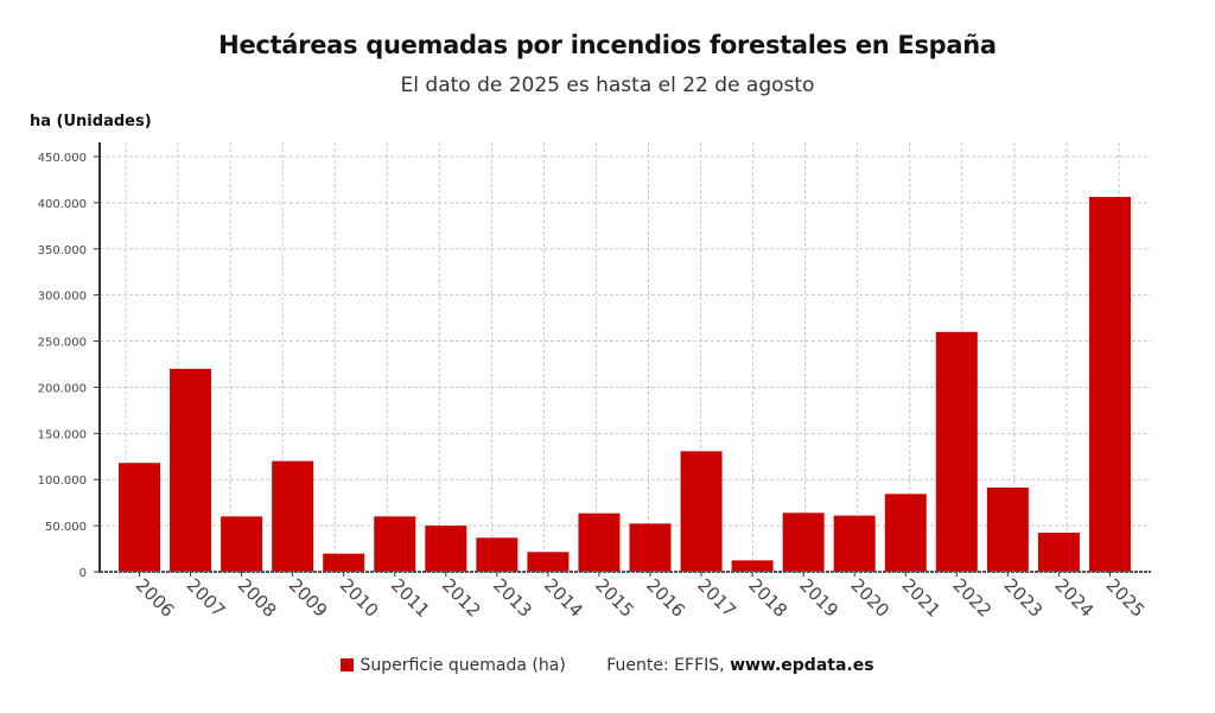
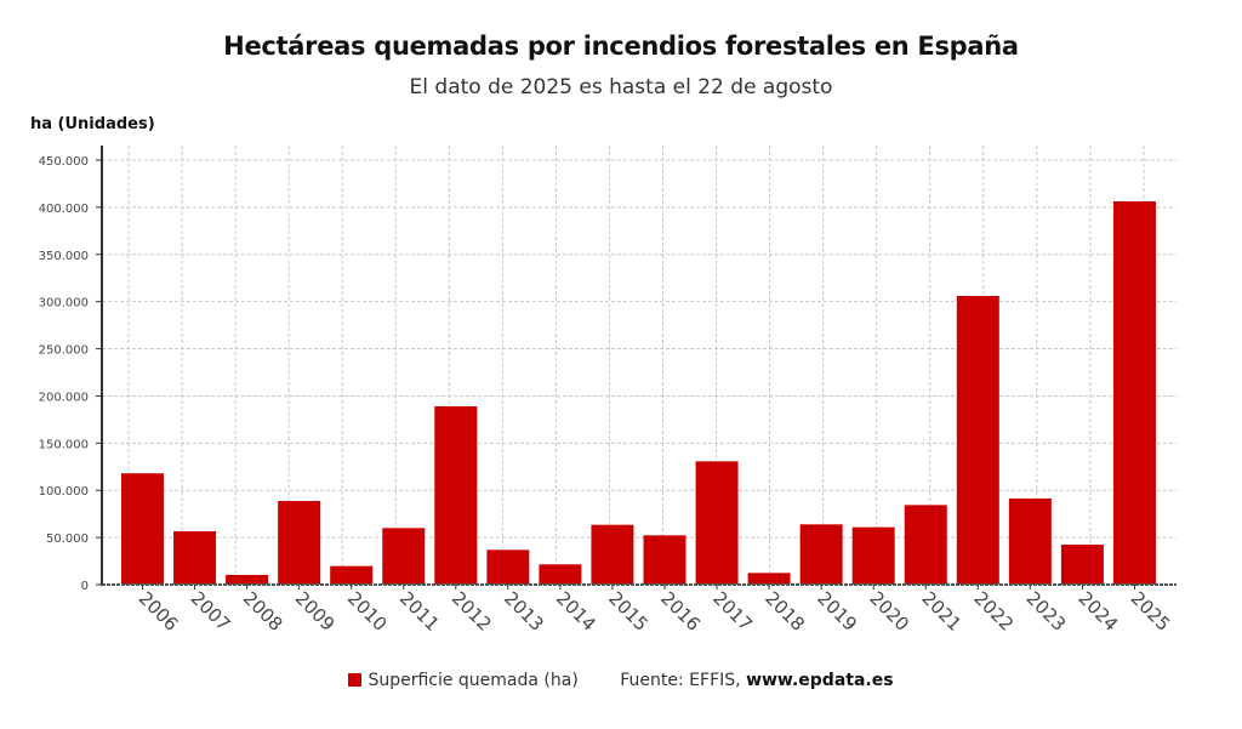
2007: 220000 -> 60000
2008: 60000 -> 10000
2009: 120000 -> 90000
2012: 50000 -> 190000
2022: 260000 -> 310000
